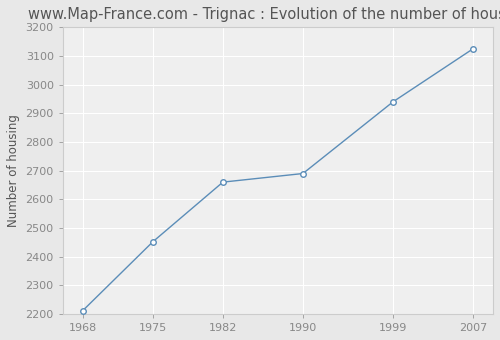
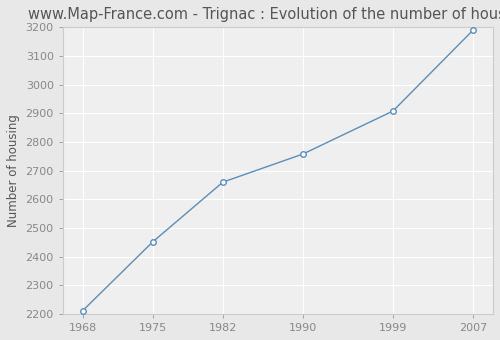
1990: 2690 -> 2758
1999: 2940 -> 2908
2007: 3125 -> 3190
